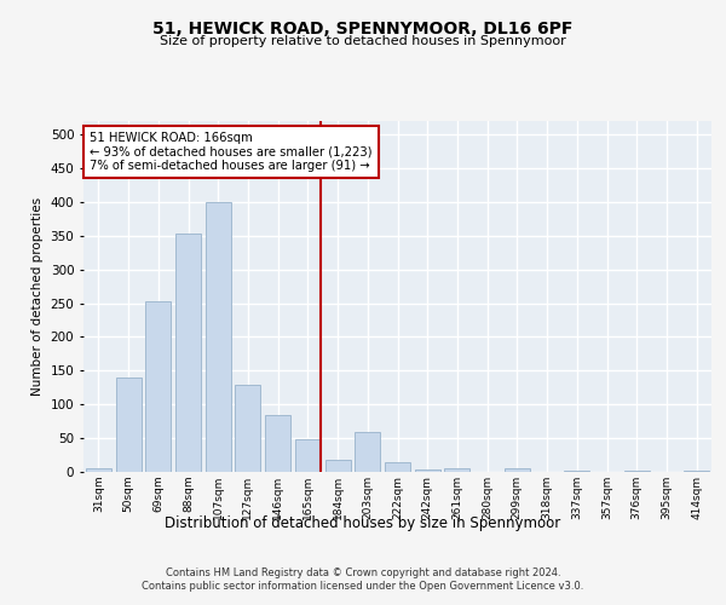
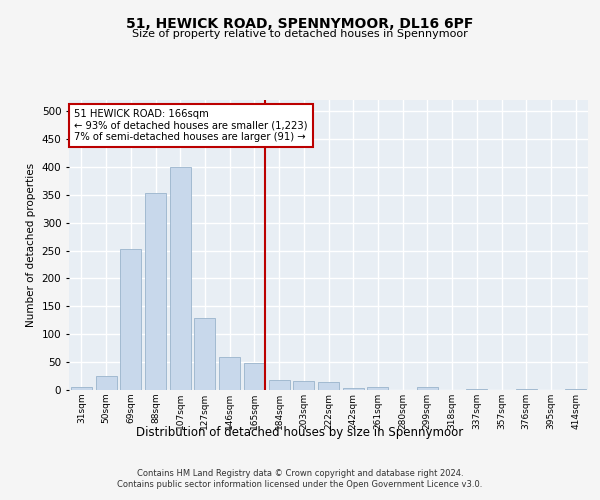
50sqm: 140 -> 25
146sqm: 84 -> 60
203sqm: 60 -> 17
